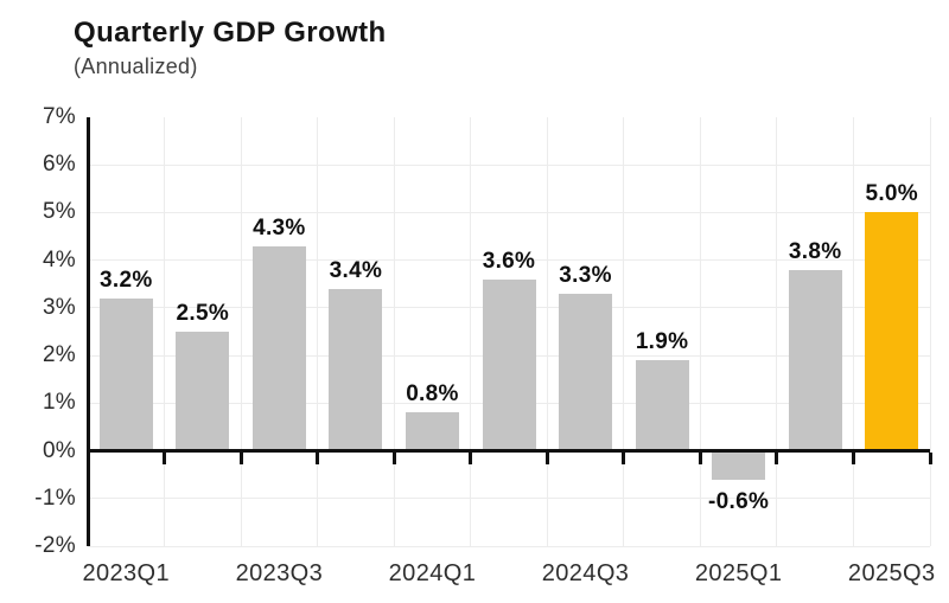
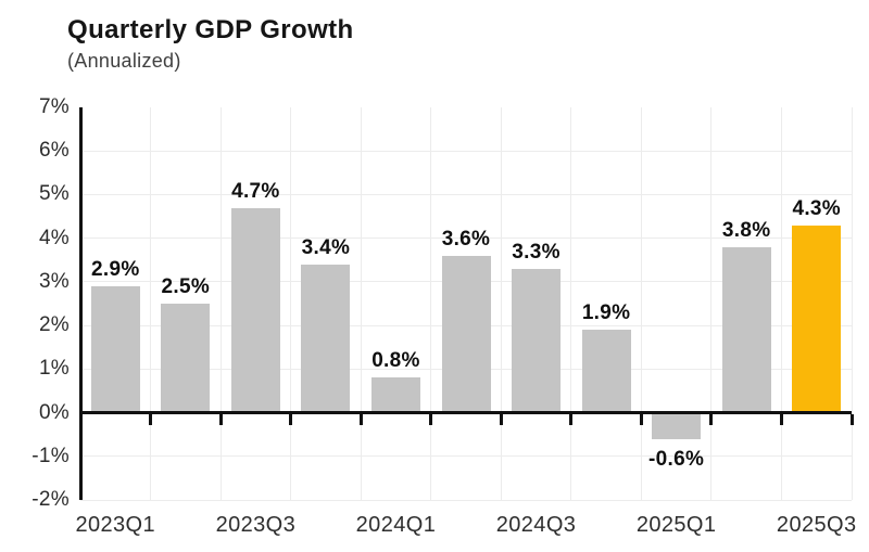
2023Q1: 3.2% -> 2.9%
2023Q3: 4.3% -> 4.7%
2025Q3: 5.0% -> 4.3%
